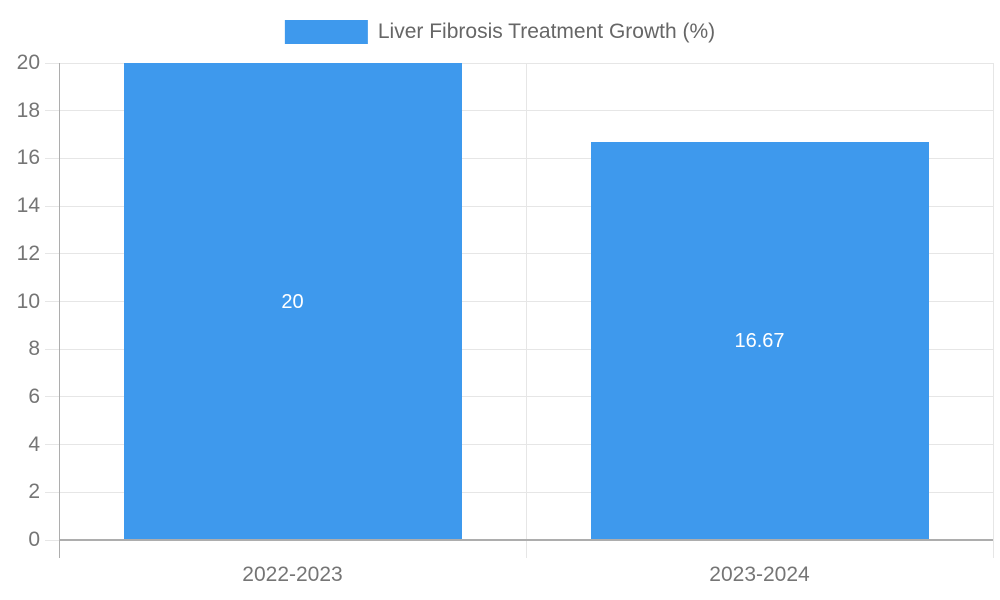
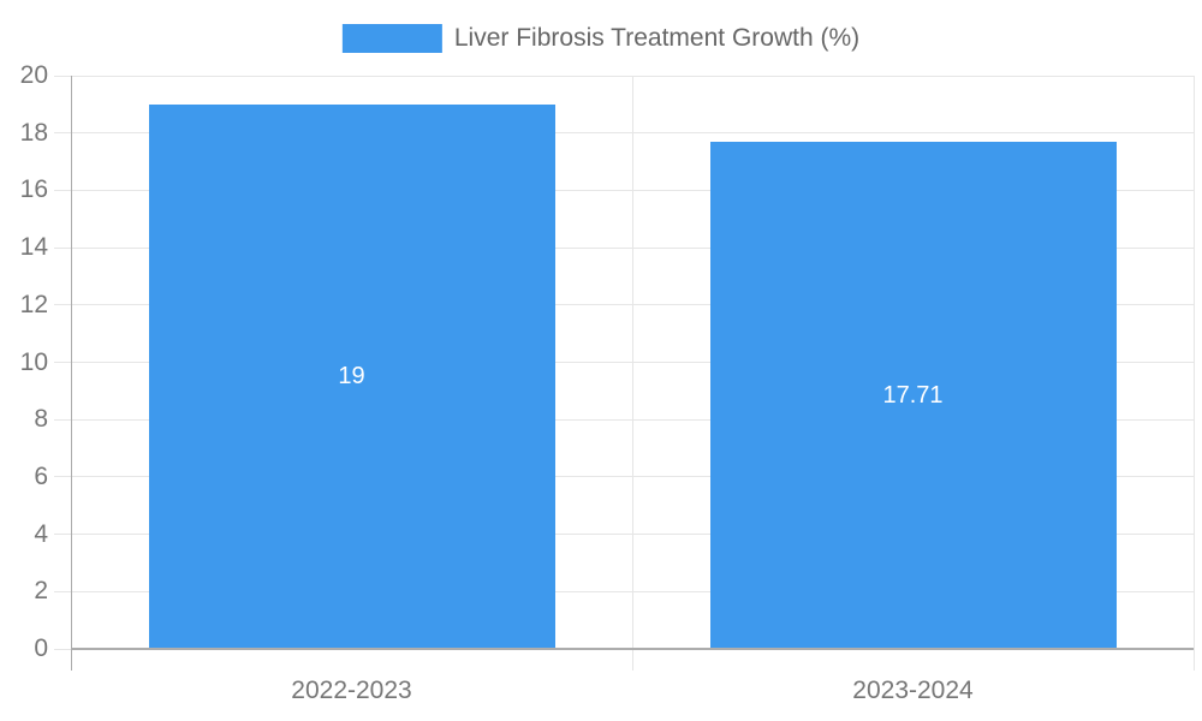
2022-2023: 20 -> 19
2023-2024: 16.67 -> 17.71
